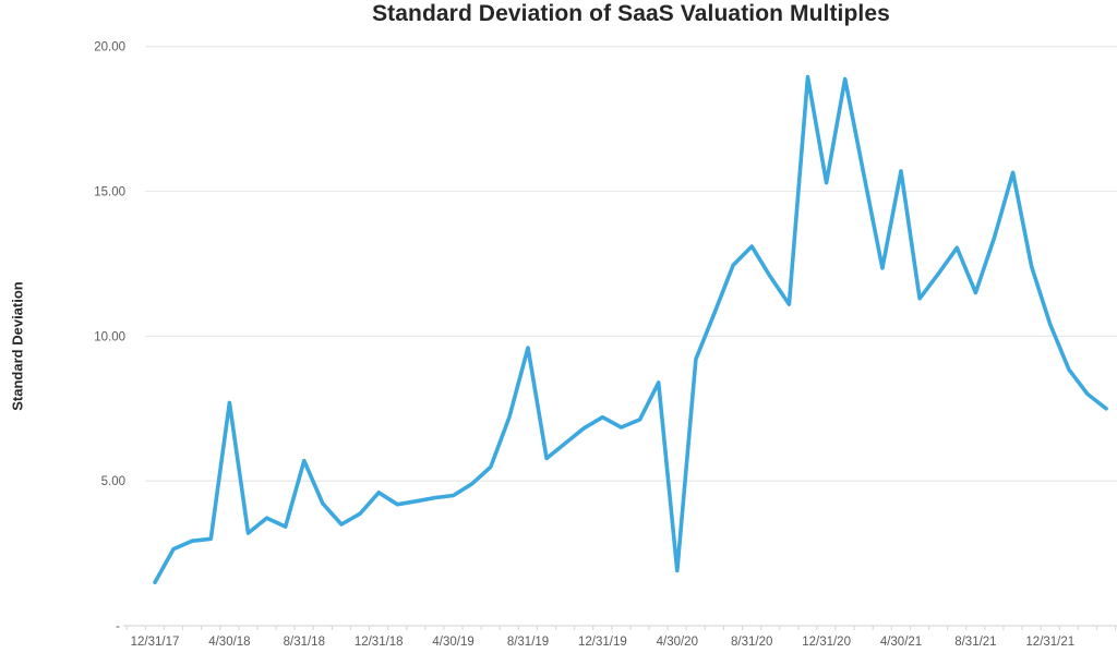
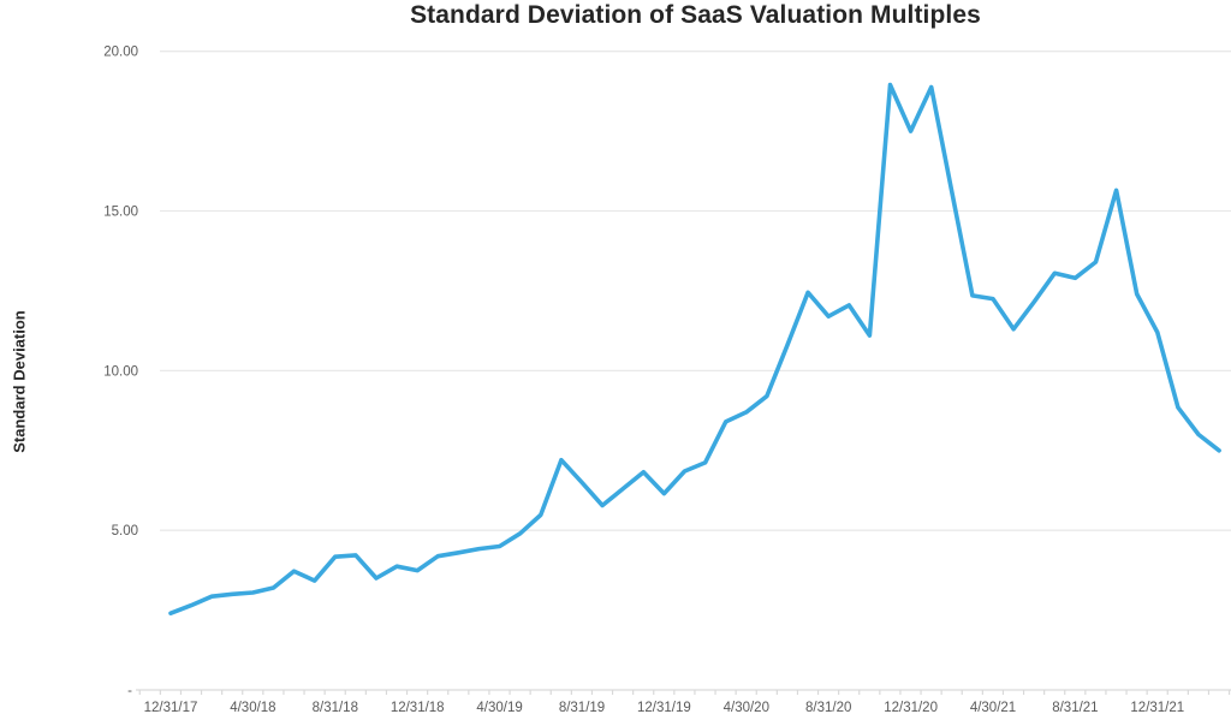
12/31/17: 1.5 -> 2.4
4/30/18: 7.7 -> 3.0
8/31/18: 5.7 -> 4.2
12/31/18: 4.6 -> 3.7
8/31/19: 9.6 -> 6.5
12/31/19: 7.2 -> 6.2
4/30/20: 1.9 -> 8.7
8/31/20: 13.1 -> 11.7
12/31/20: 15.3 -> 17.5
4/30/21: 15.7 -> 12.2
8/31/21: 11.5 -> 12.9
12/31/21: 10.4 -> 11.2
